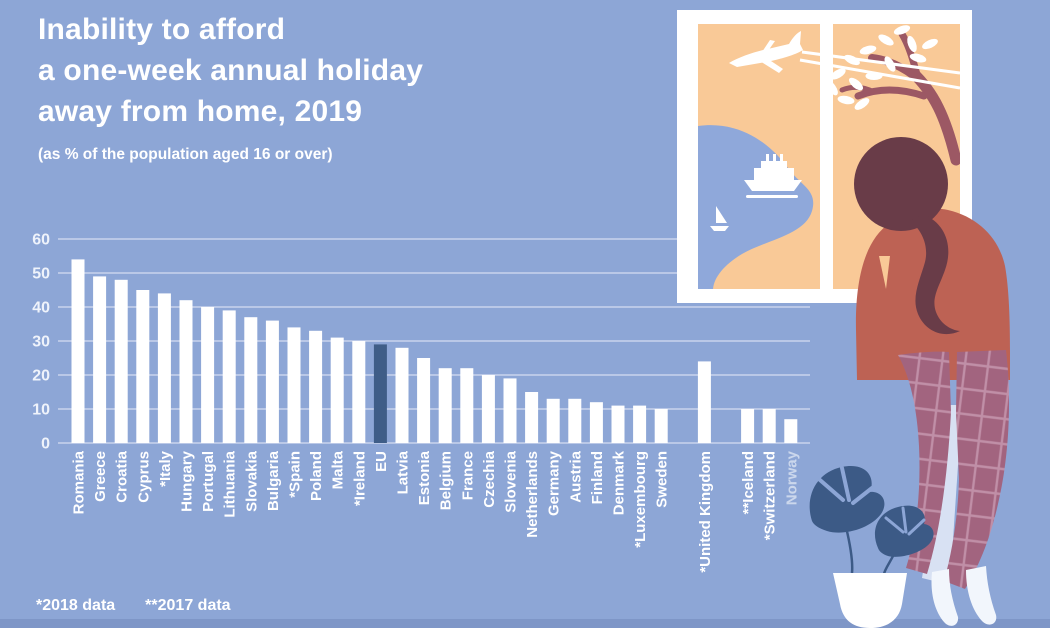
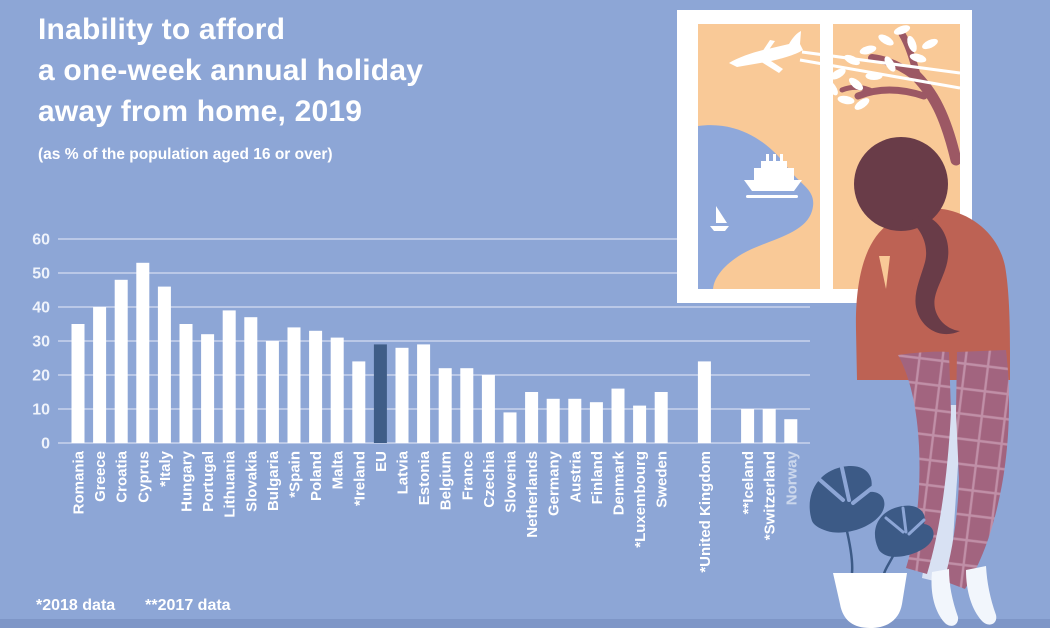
Romania: 54 -> 35
Greece: 49 -> 40
Cyprus: 45 -> 53
*Italy: 44 -> 46
Hungary: 42 -> 35
Portugal: 40 -> 32
Bulgaria: 36 -> 30
*Ireland: 30 -> 24
Estonia: 25 -> 29
Slovenia: 19 -> 9
Denmark: 11 -> 16
Sweden: 10 -> 15
